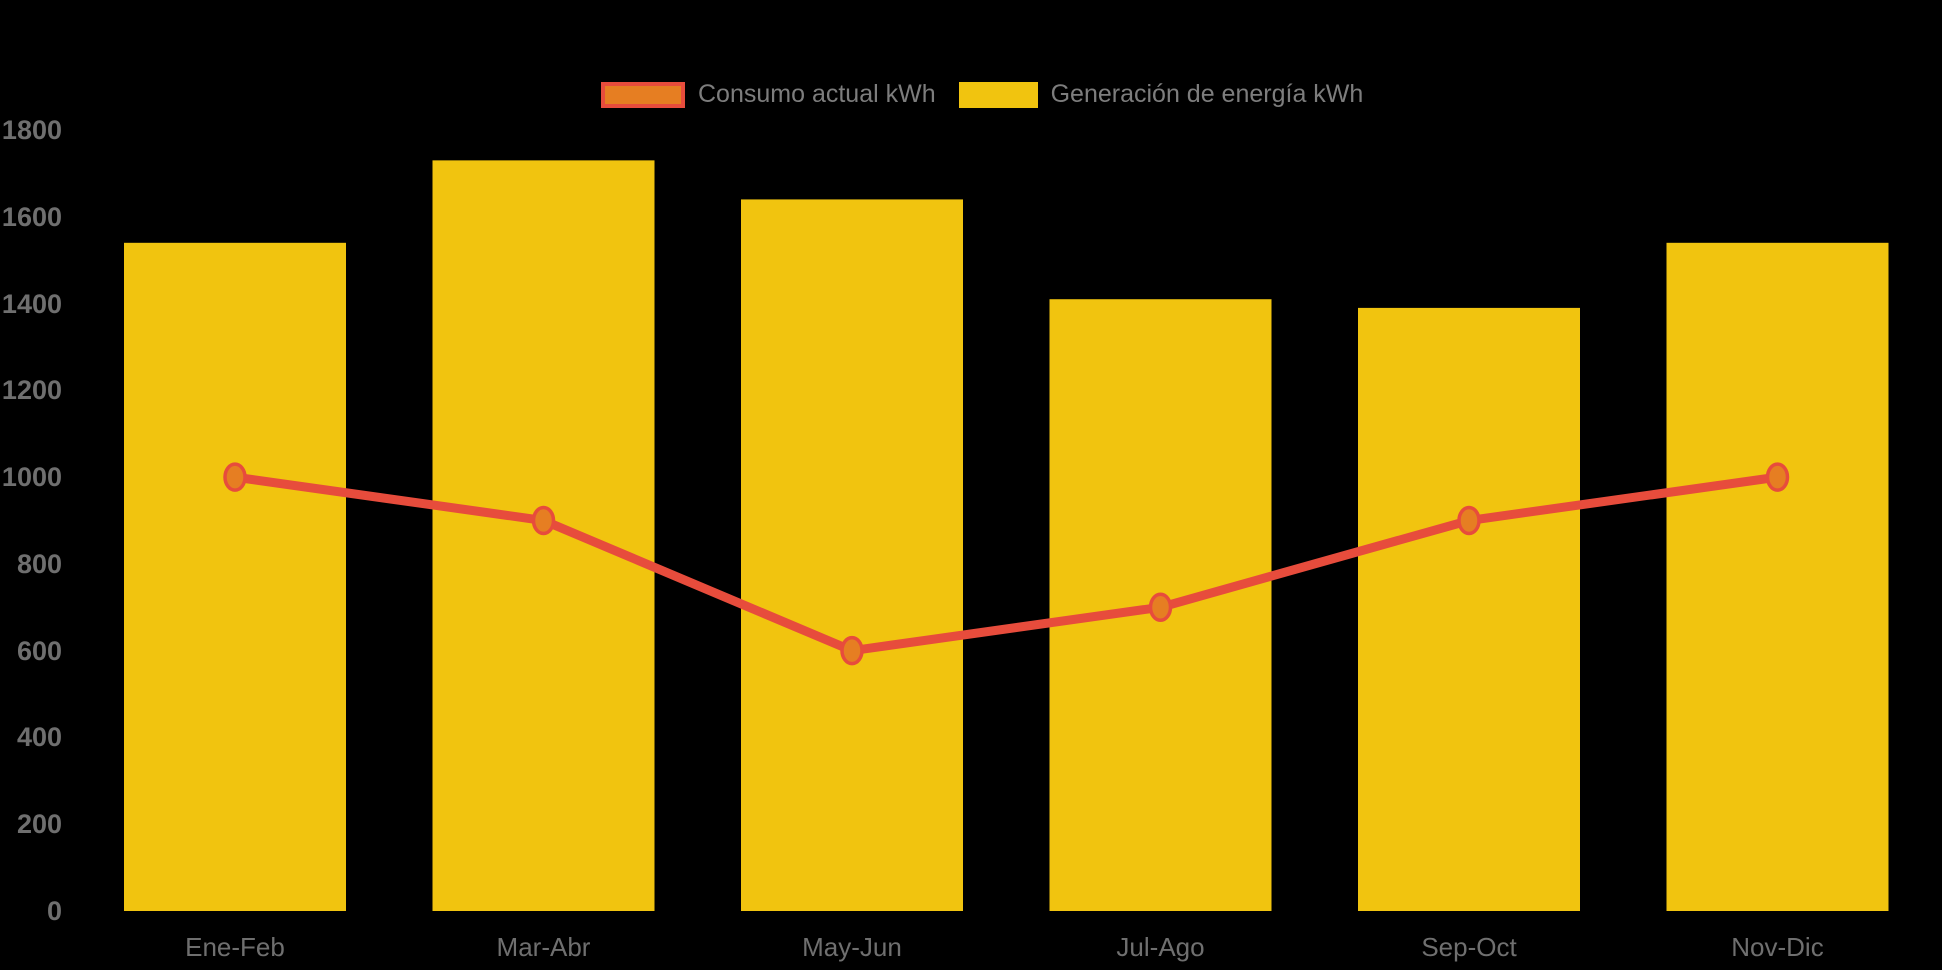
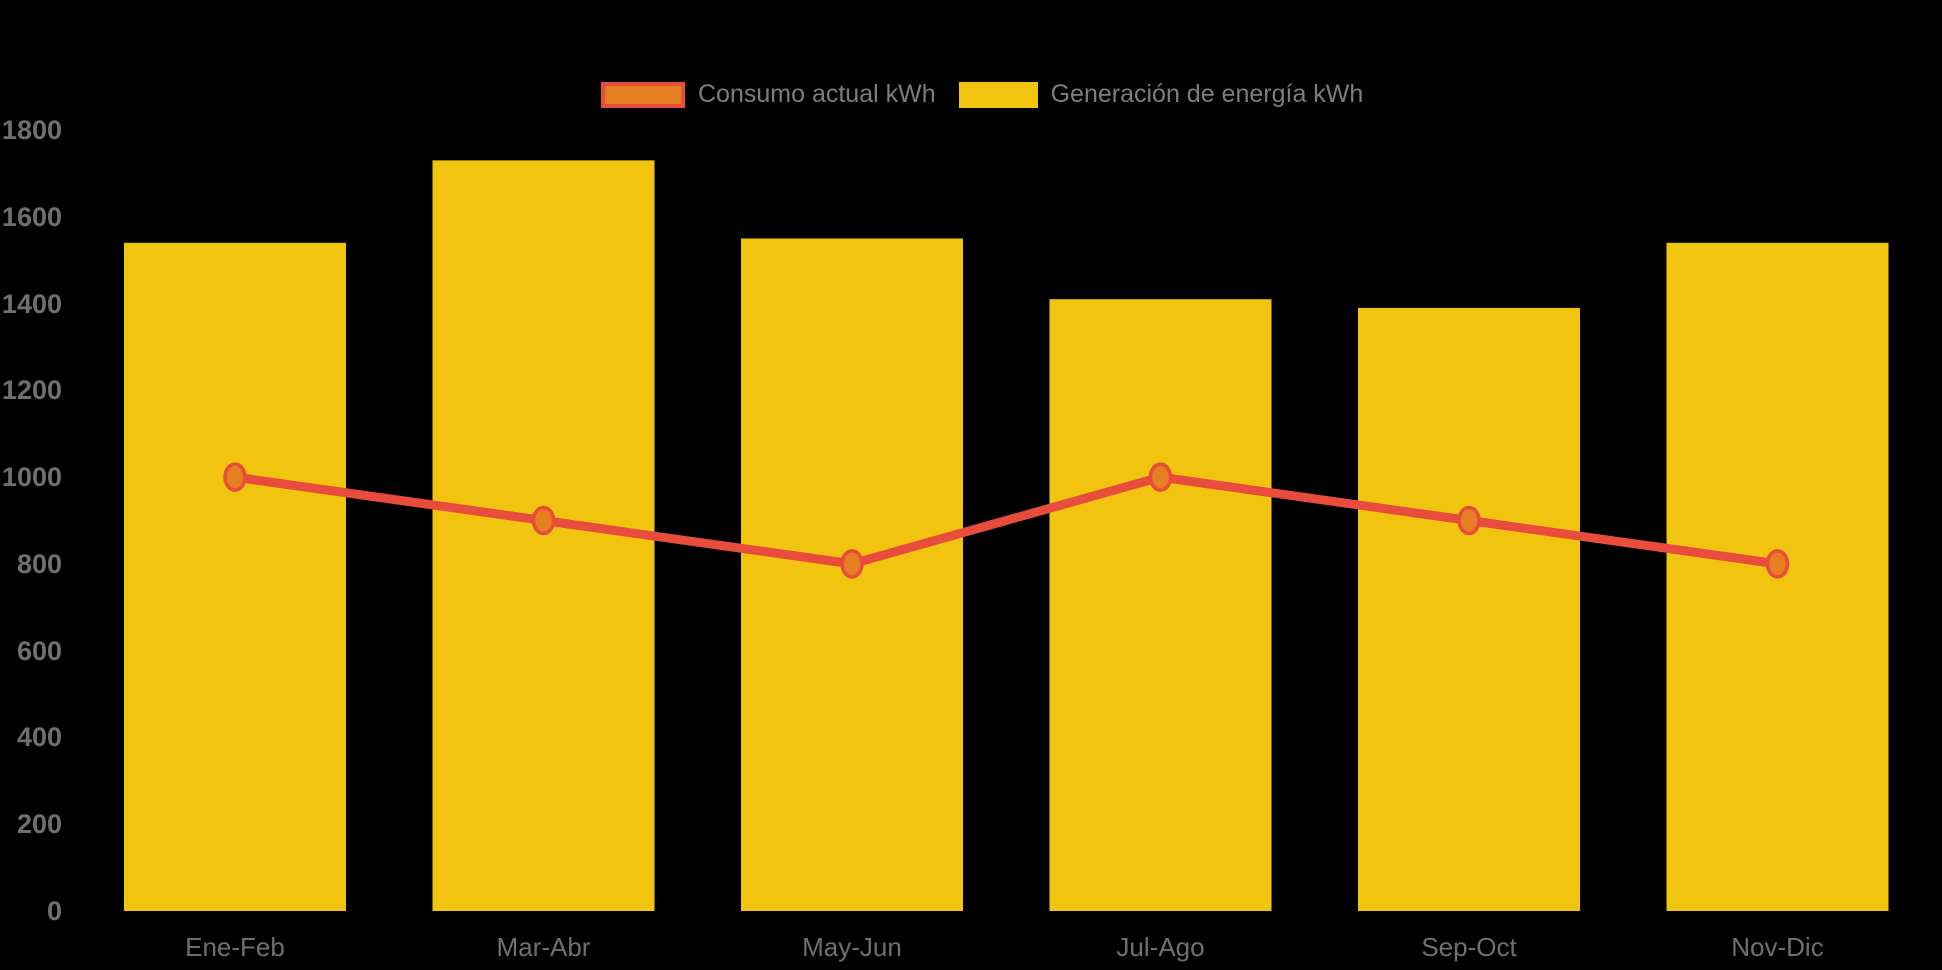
Consumo actual kWh/May-Jun: 600 -> 800
Generación de energía kWh/May-Jun: 1640 -> 1550
Consumo actual kWh/Jul-Ago: 700 -> 1000
Consumo actual kWh/Nov-Dic: 1000 -> 800
